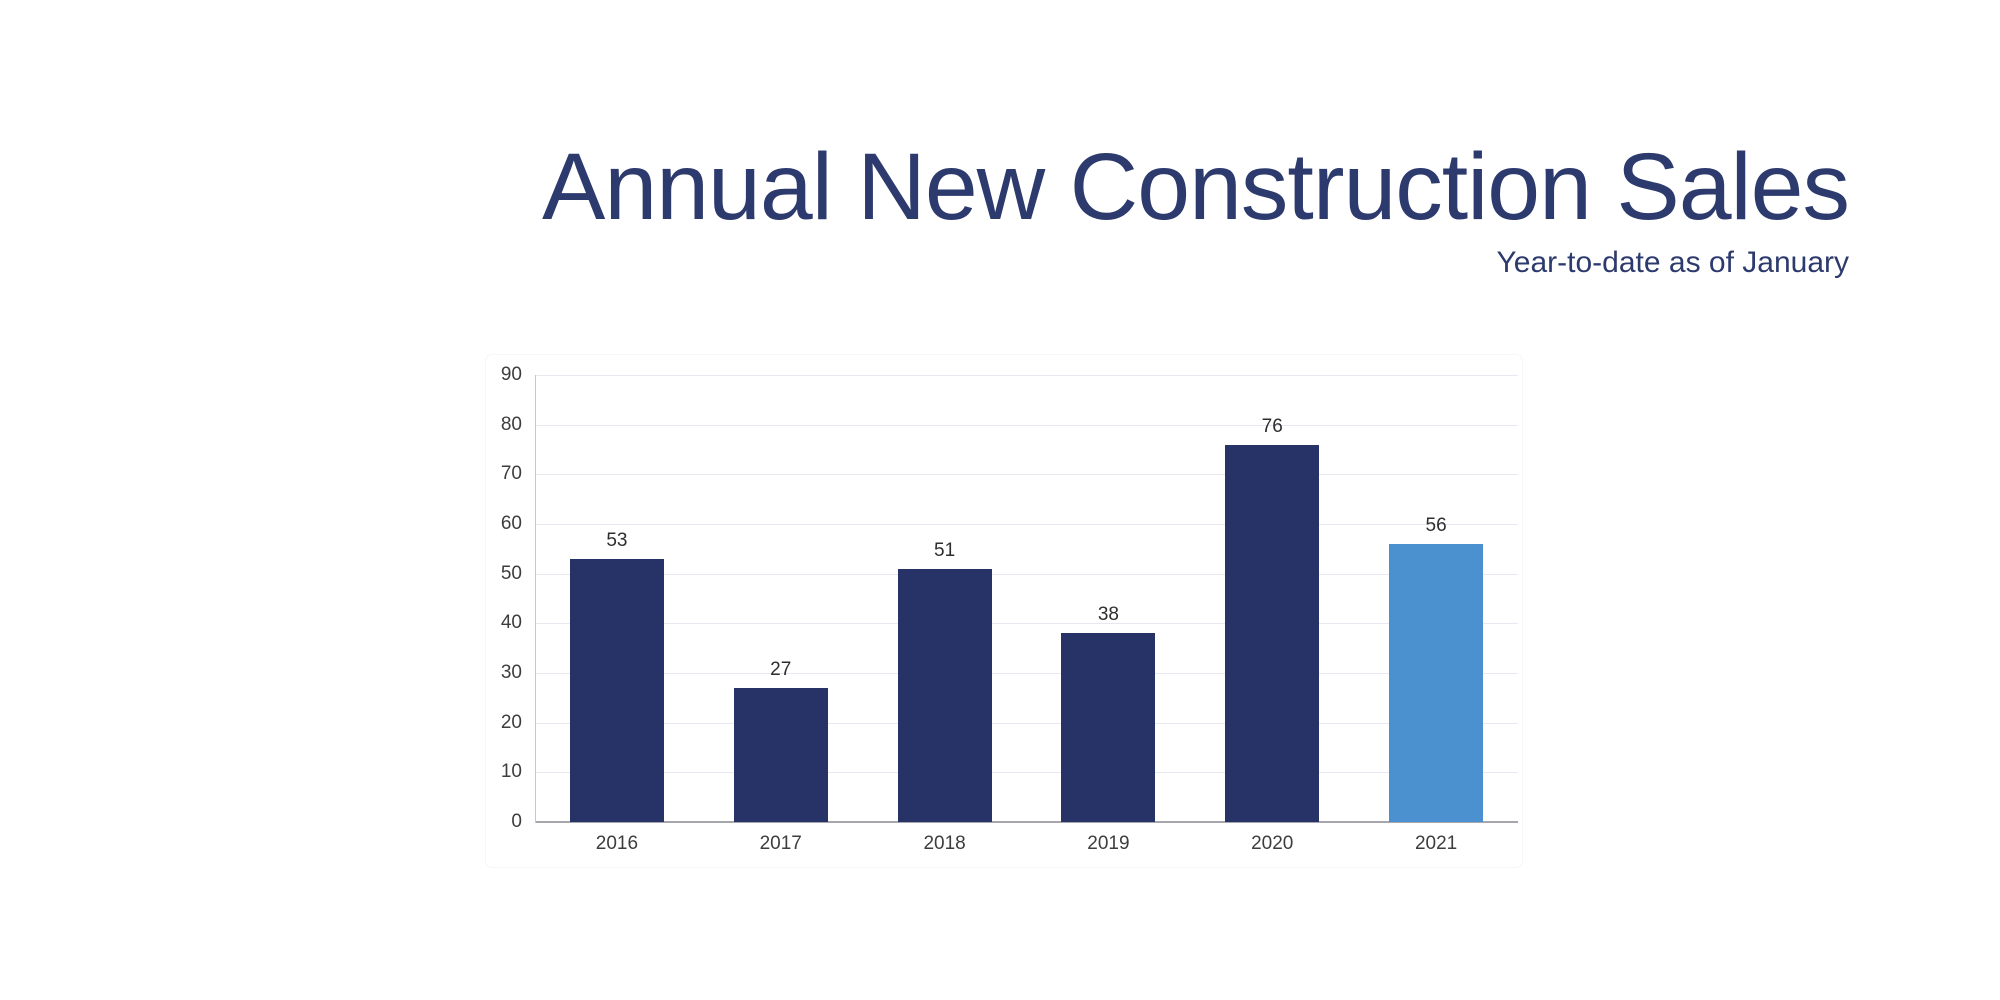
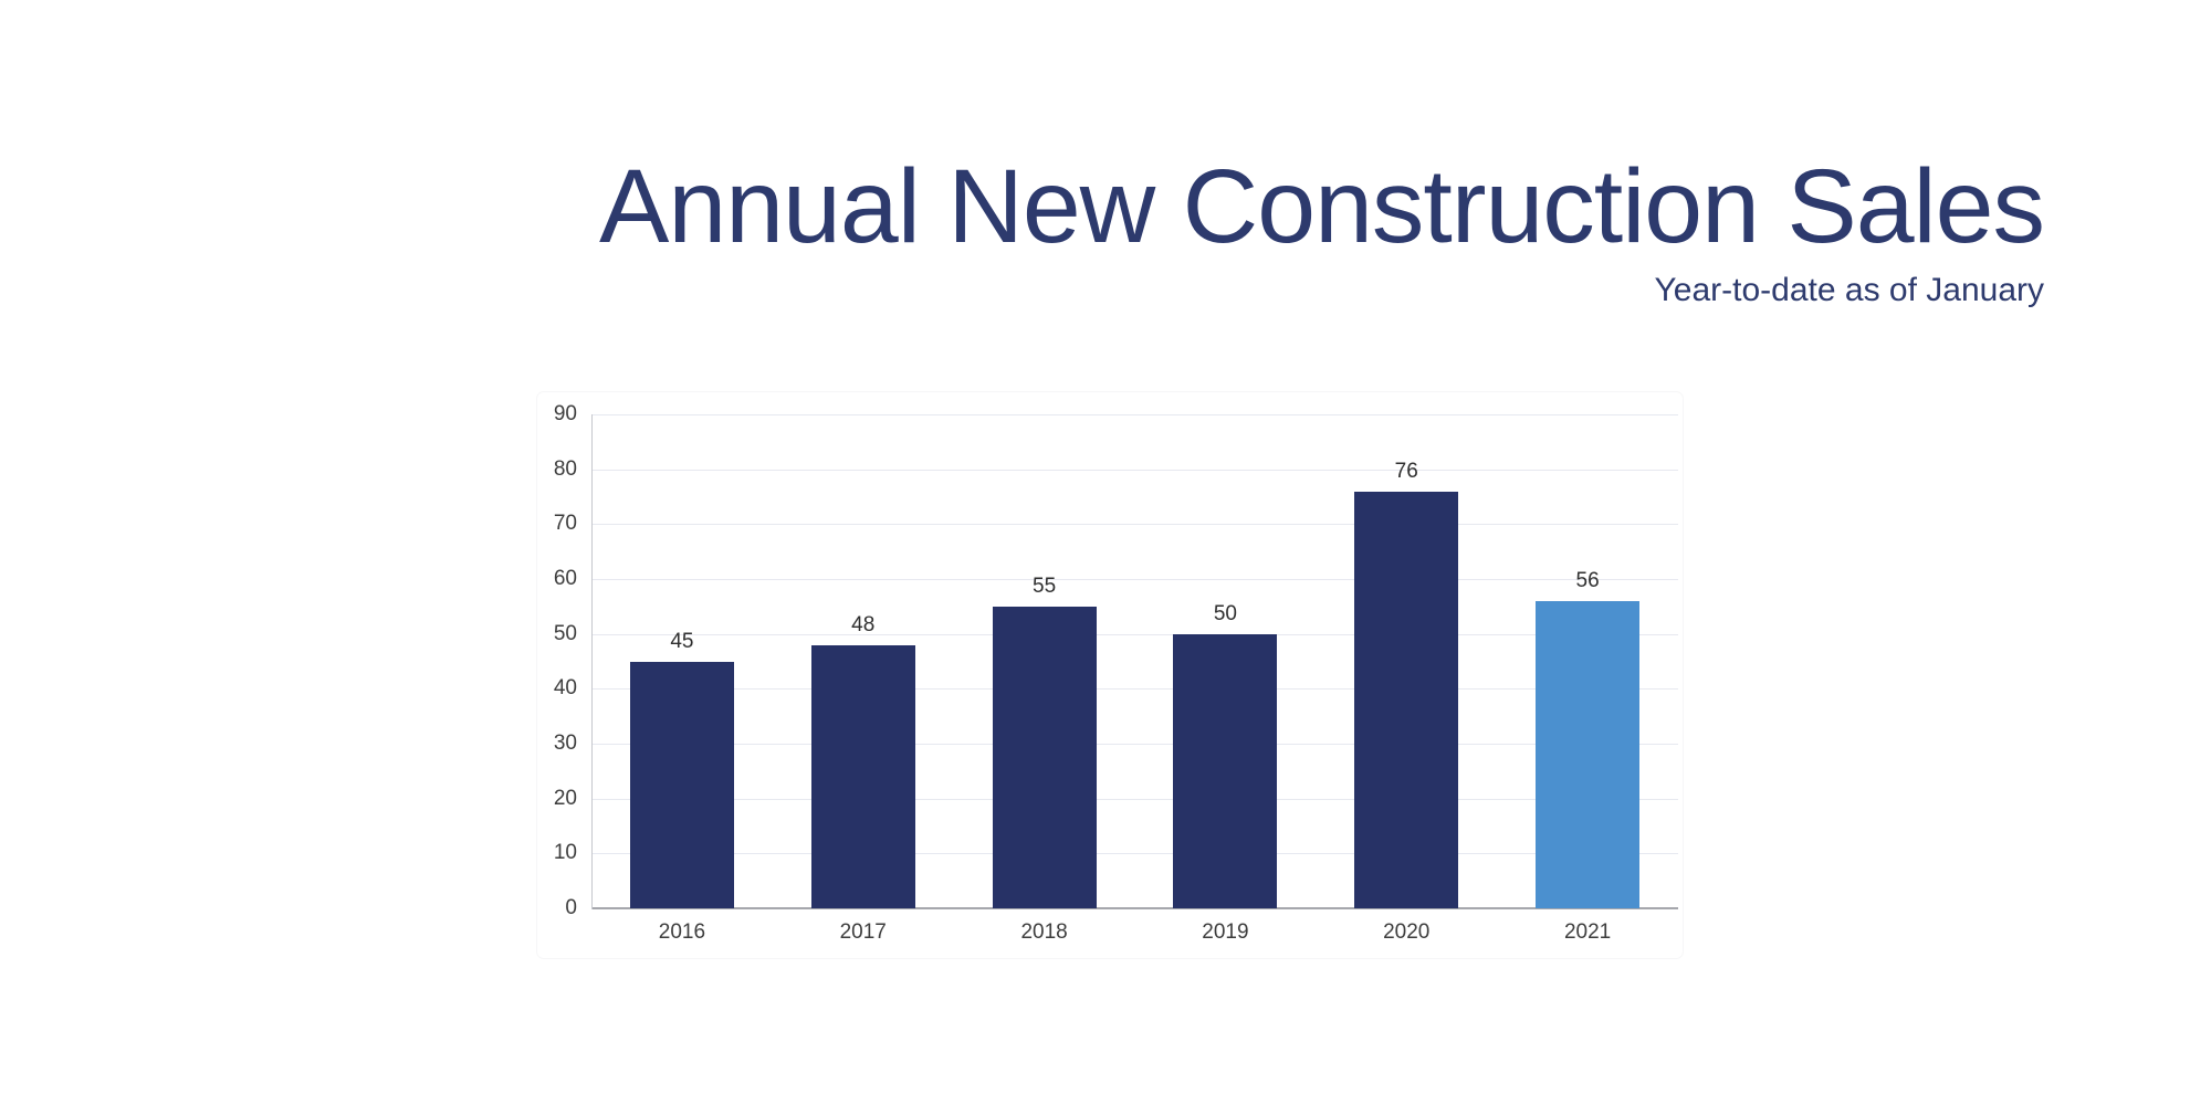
2016: 53 -> 45
2017: 27 -> 48
2018: 51 -> 55
2019: 38 -> 50
